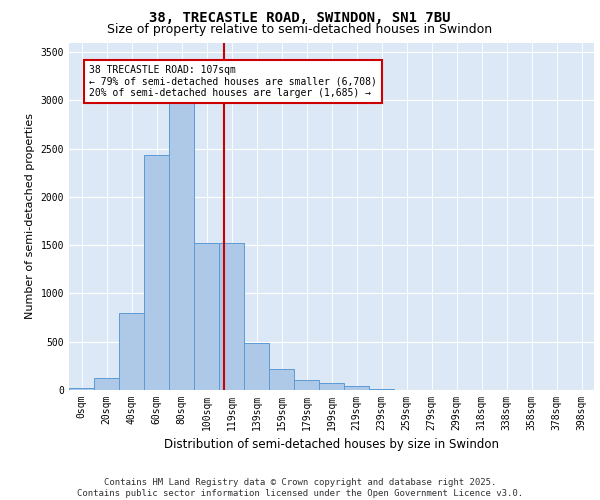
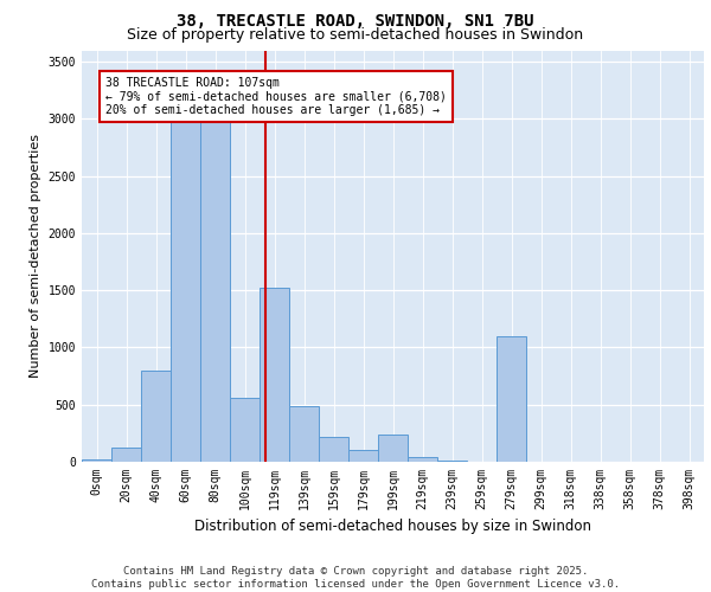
60sqm: 2430 -> 3000
100sqm: 1520 -> 560
199sqm: 70 -> 240
279sqm: 0 -> 1100
